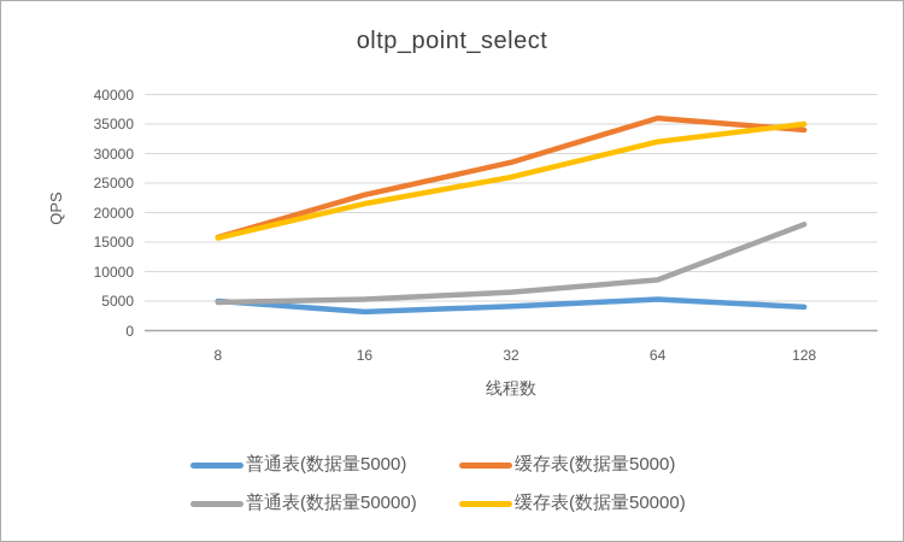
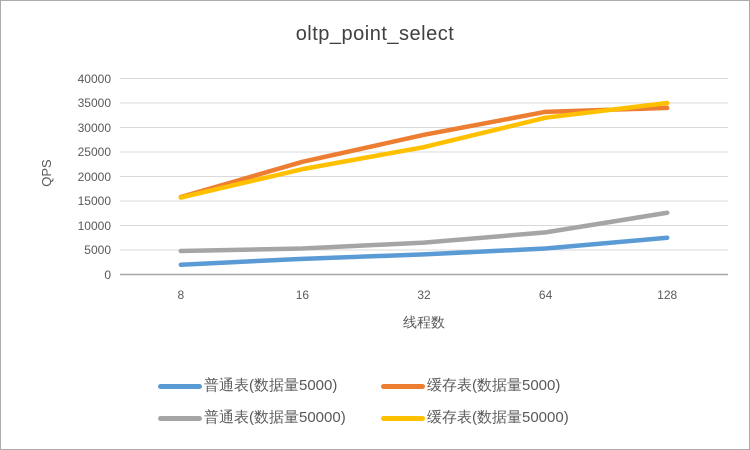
普通表(数据量5000)/8: 5000 -> 2000
缓存表(数据量5000)/64: 36000 -> 33000
普通表(数据量5000)/128: 4000 -> 8000
普通表(数据量50000)/128: 18000 -> 13000
